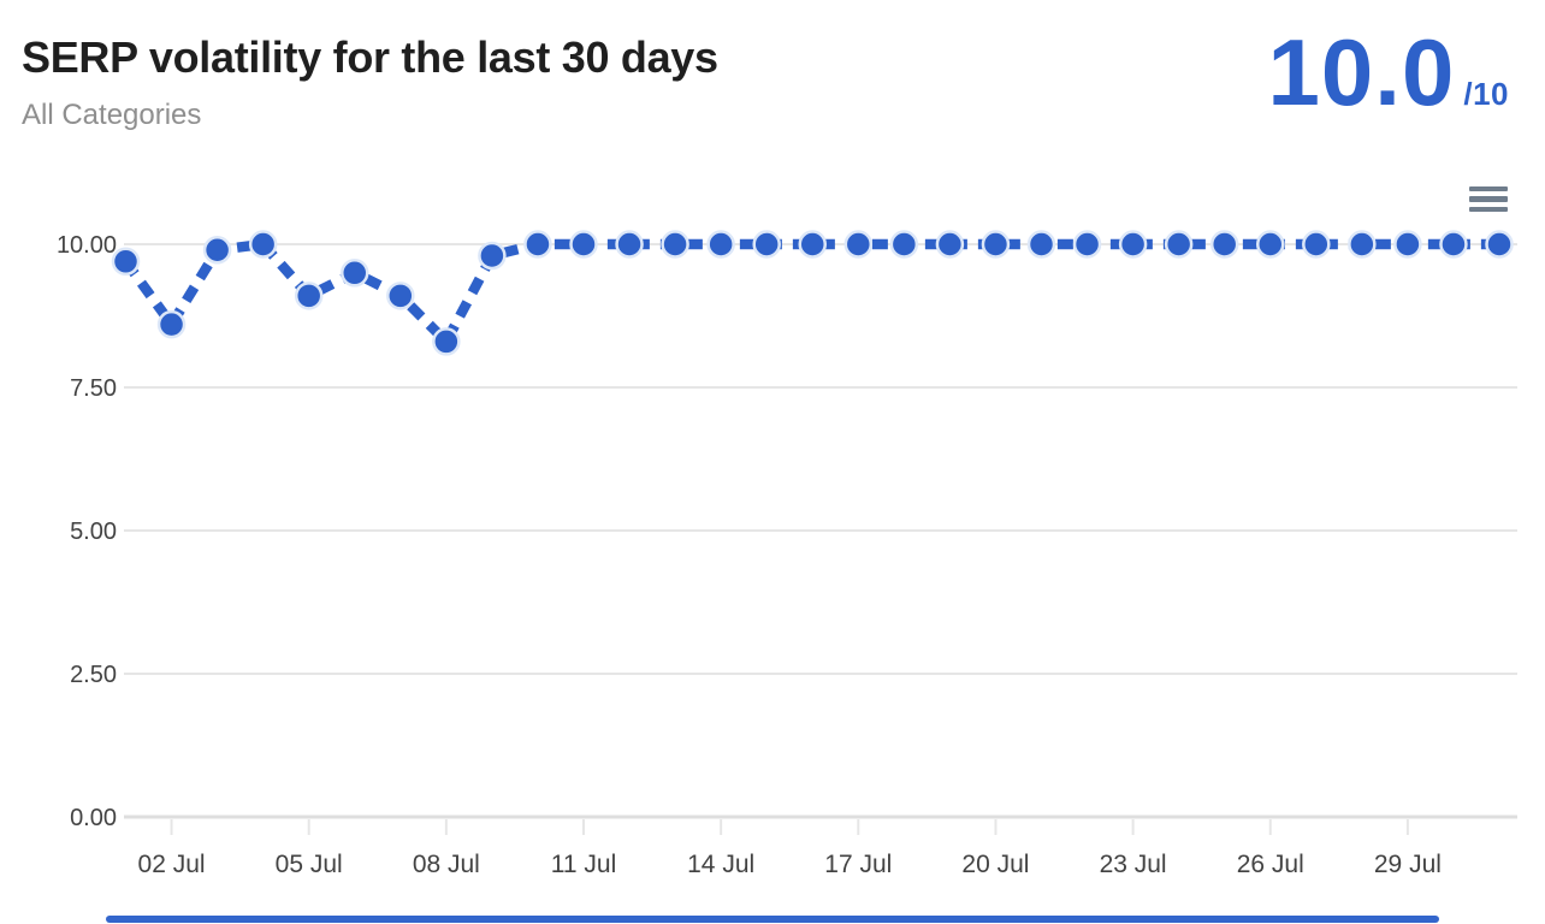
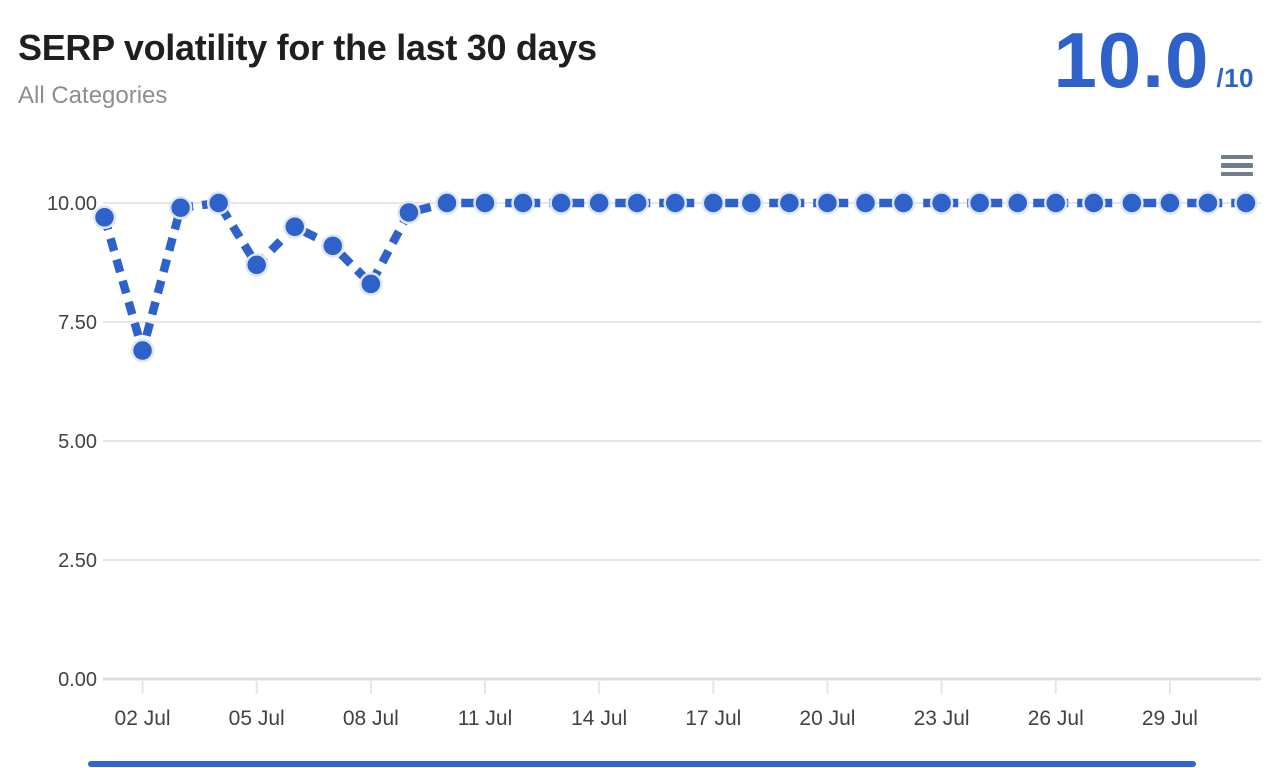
02 Jul: 8.6 -> 6.9
05 Jul: 9.1 -> 8.7
